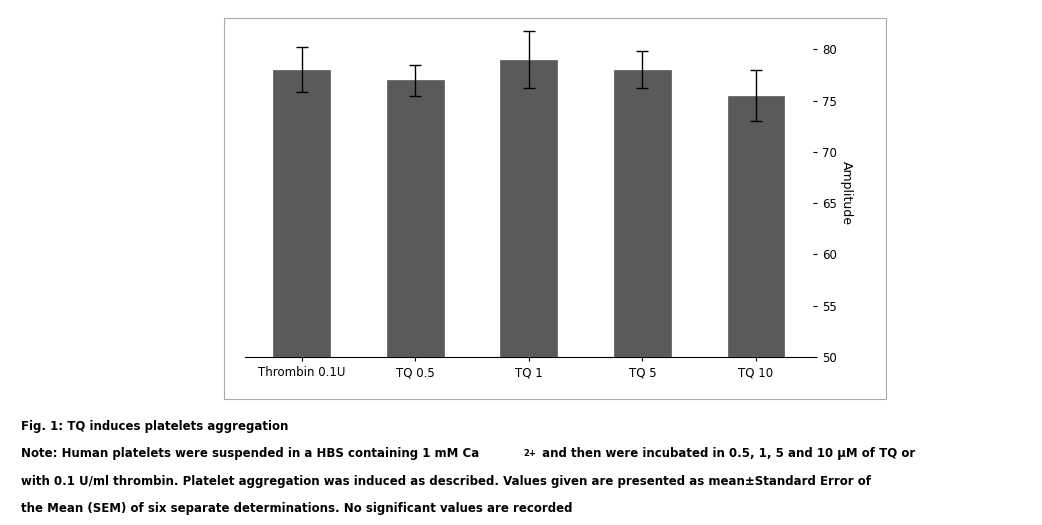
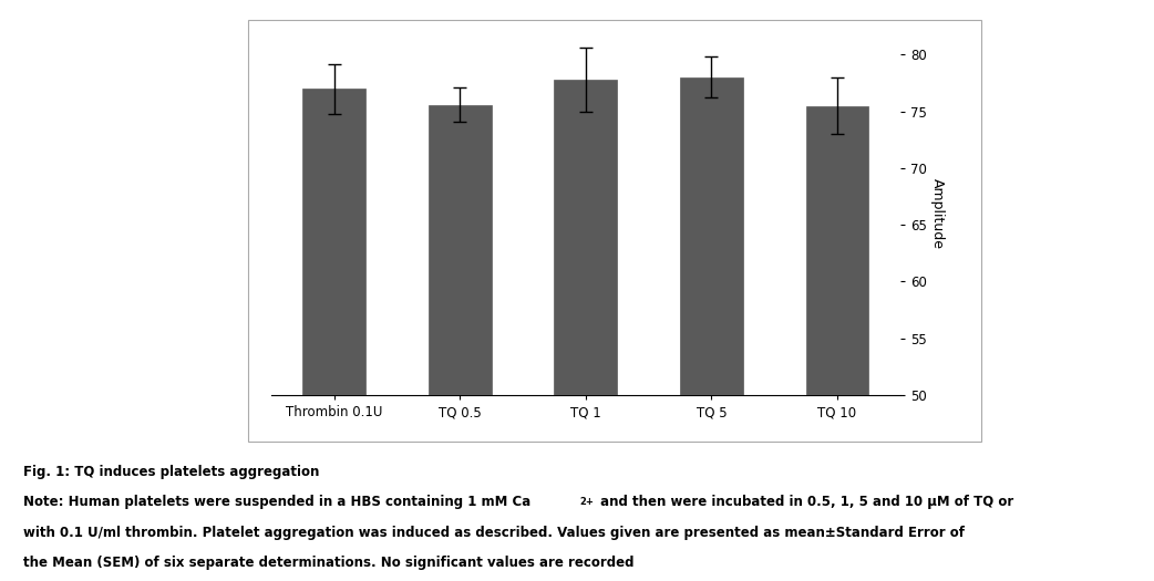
Thrombin 0.1U: 78.0 -> 77.0
TQ 0.5: 77.0 -> 75.6
TQ 1: 79.0 -> 77.8
